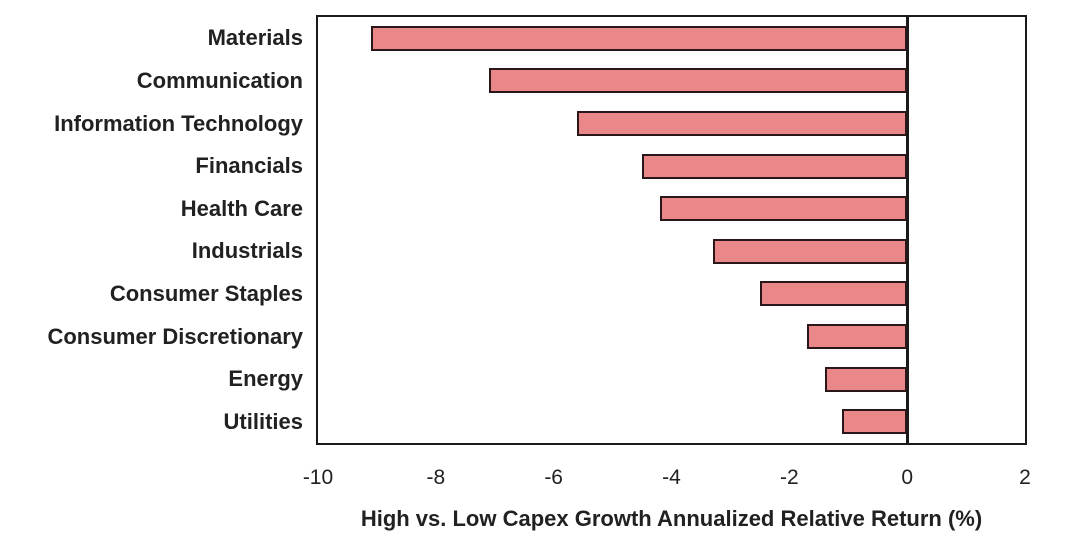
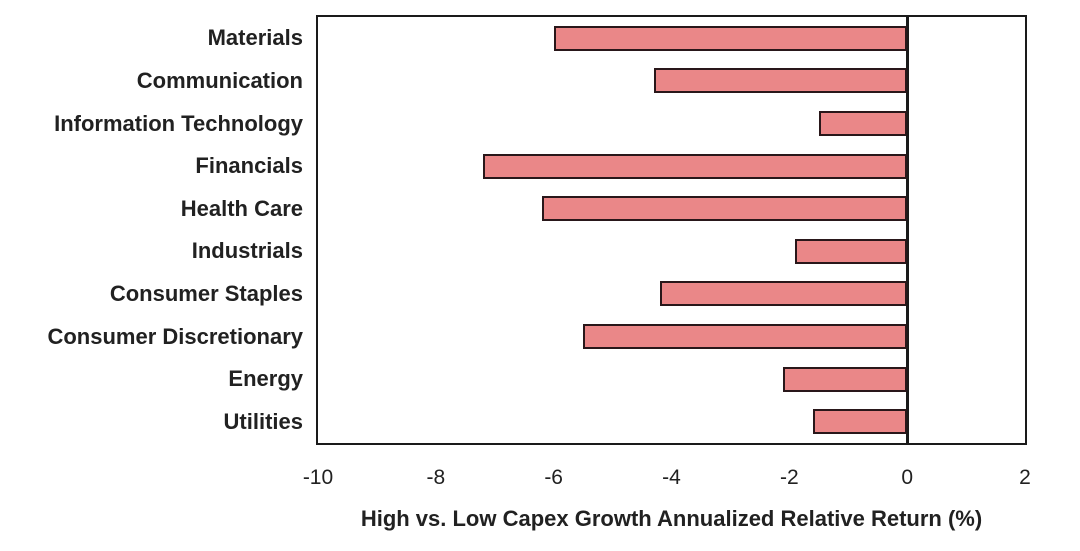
Materials: -9.1 -> -6.0
Communication: -7.1 -> -4.3
Information Technology: -5.6 -> -1.5
Financials: -4.5 -> -7.2
Health Care: -4.2 -> -6.2
Industrials: -3.3 -> -1.9
Consumer Staples: -2.5 -> -4.2
Consumer Discretionary: -1.7 -> -5.5
Energy: -1.4 -> -2.1
Utilities: -1.1 -> -1.6
